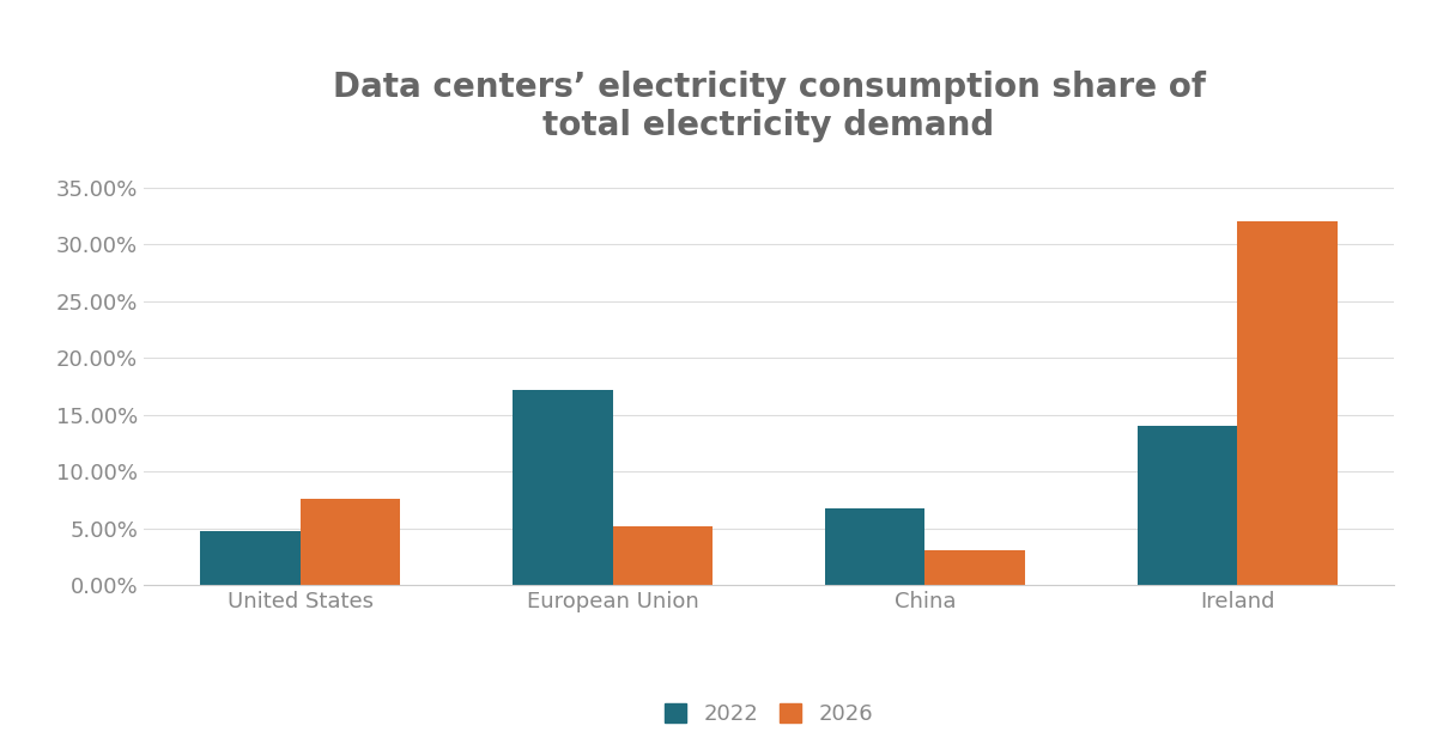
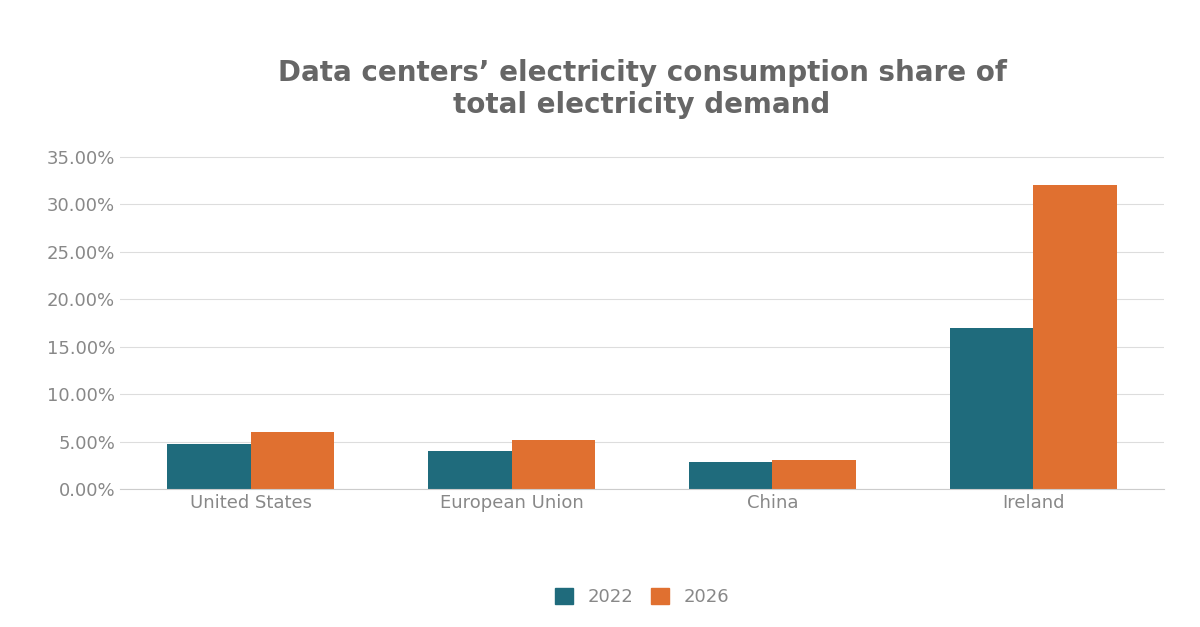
2026/United States: 7.6% -> 6.0%
2022/European Union: 17.2% -> 4.0%
2022/China: 6.8% -> 2.8%
2022/Ireland: 14.0% -> 17.0%
